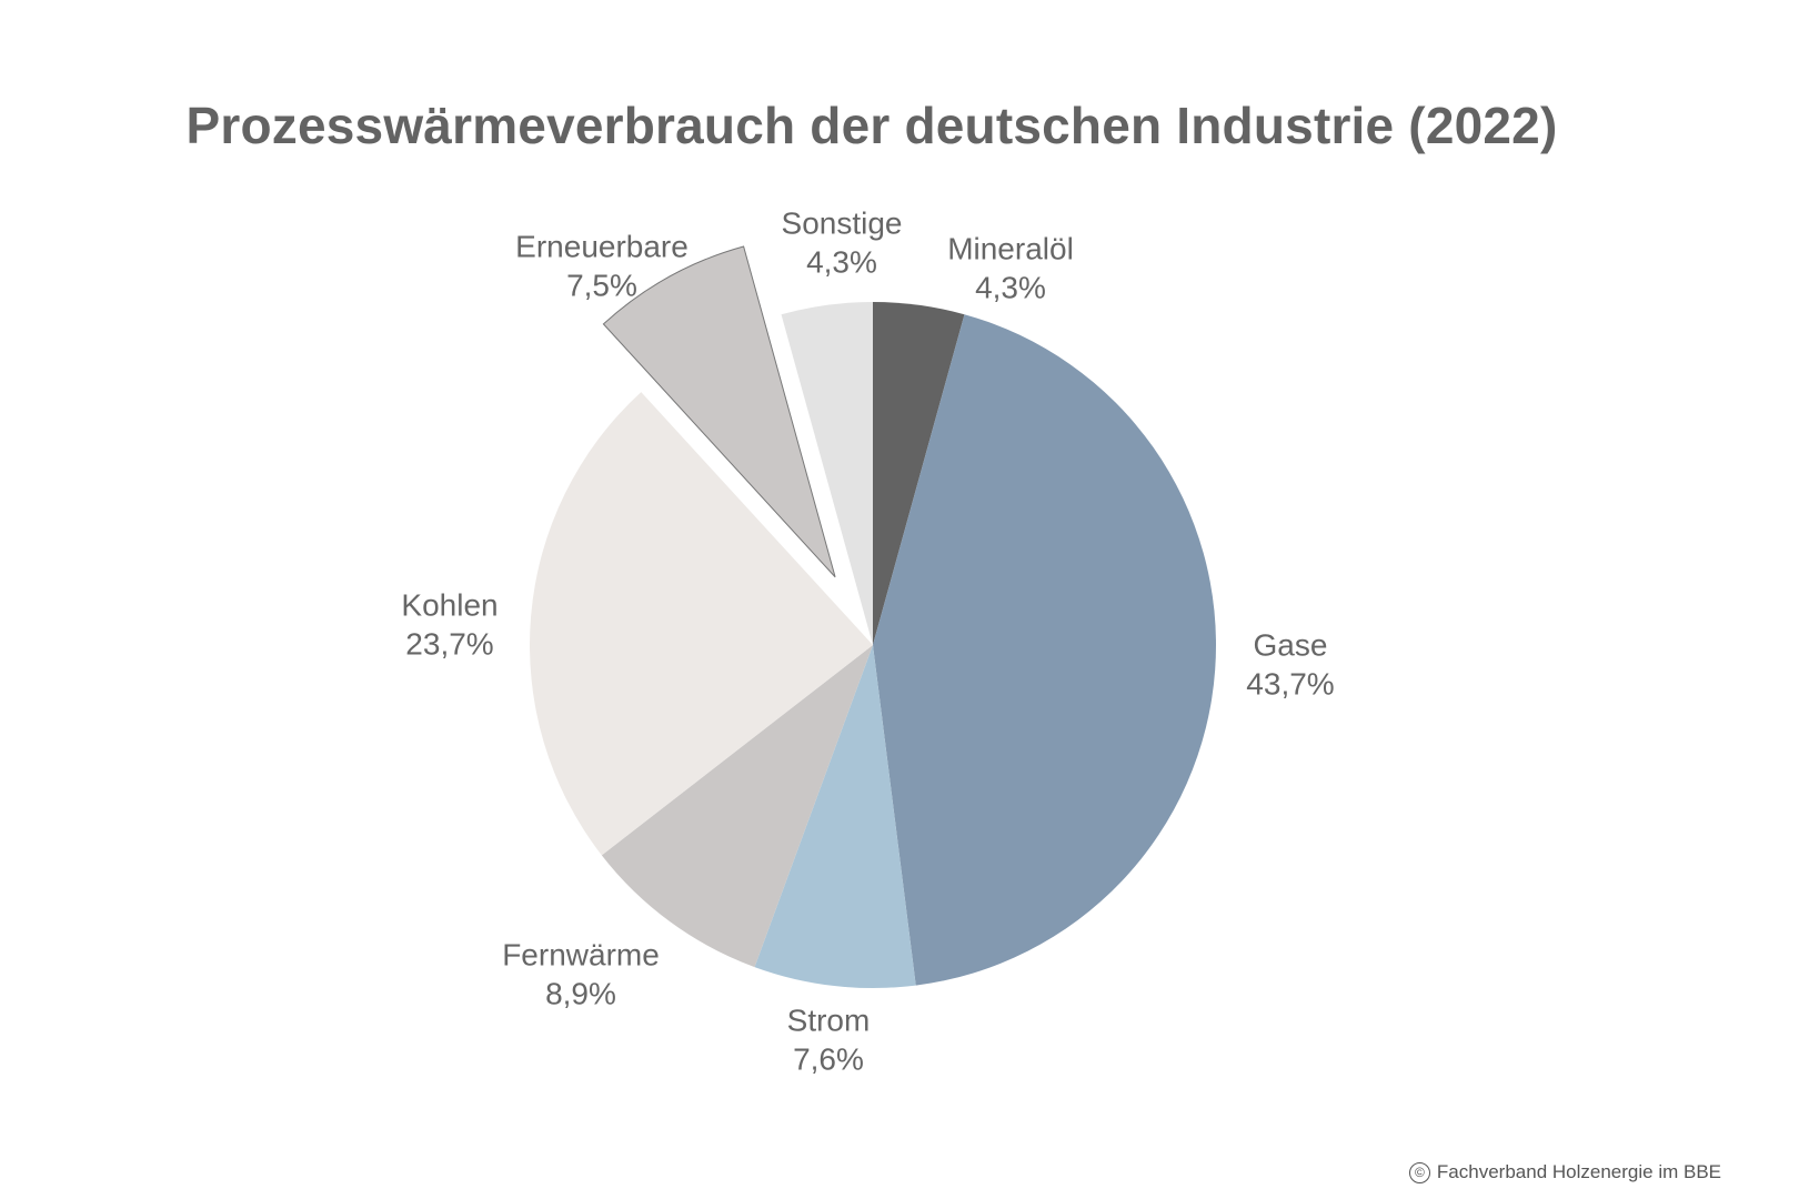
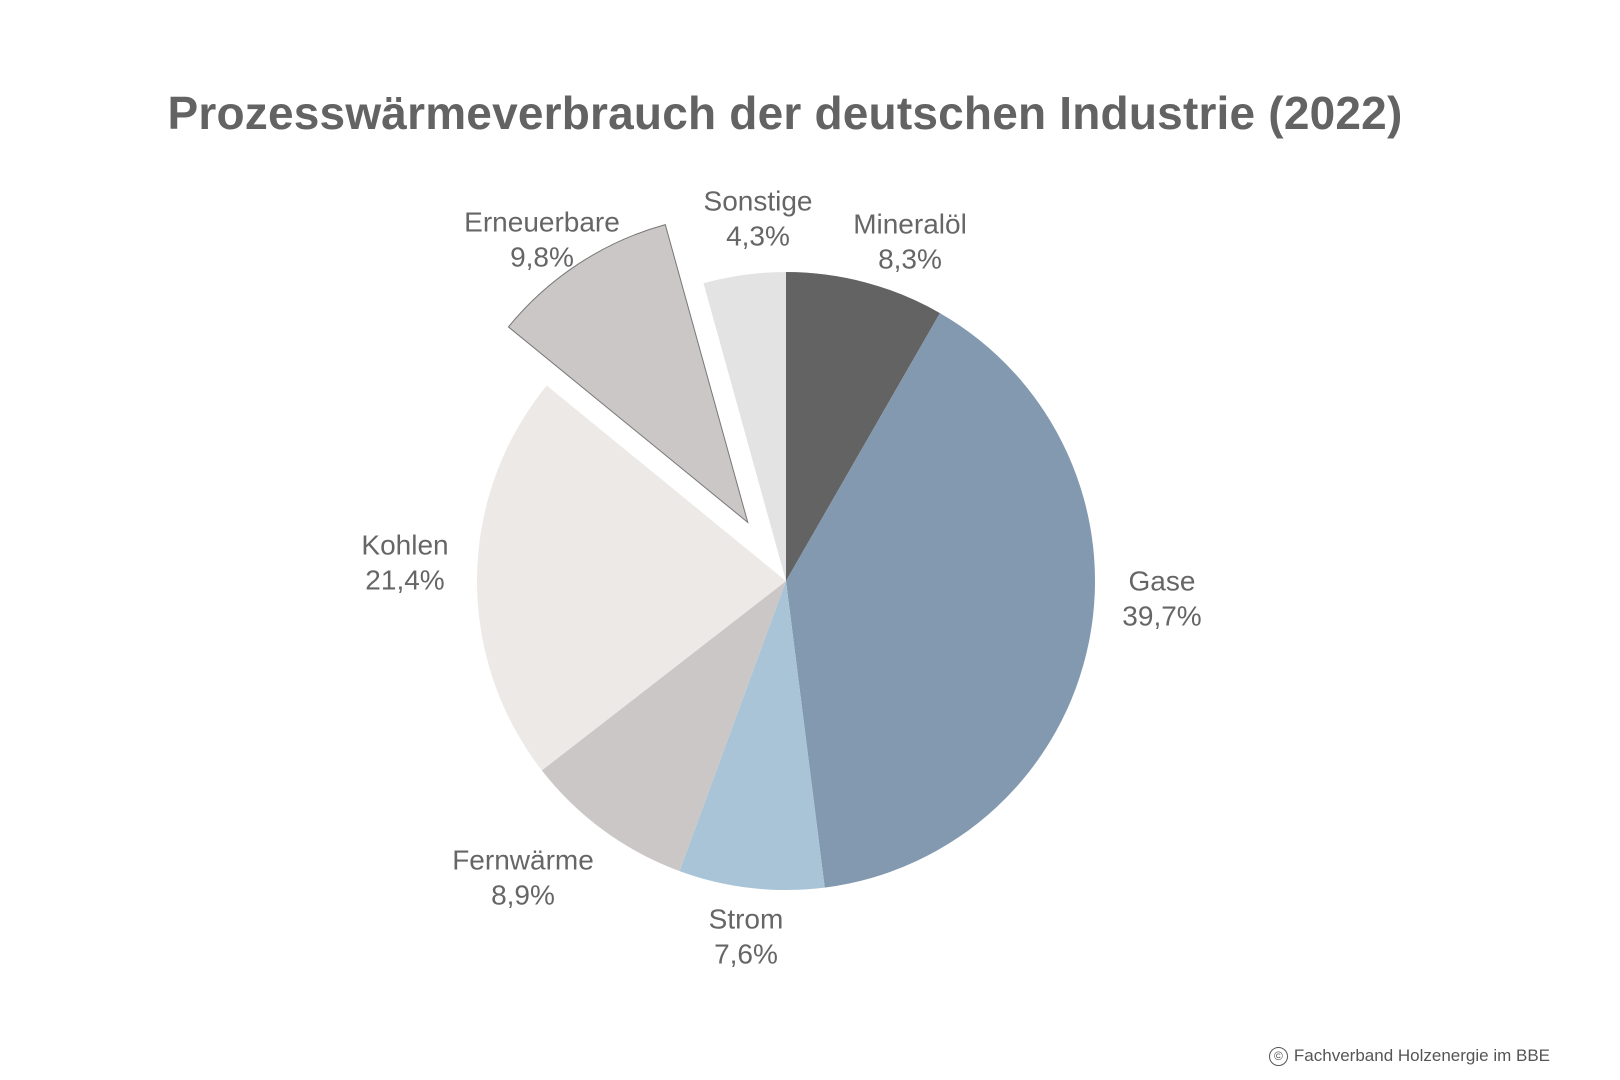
Mineralöl: 4,3% -> 8,3%
Gase: 43,7% -> 39,7%
Kohlen: 23,7% -> 21,4%
Erneuerbare: 7,5% -> 9,8%
